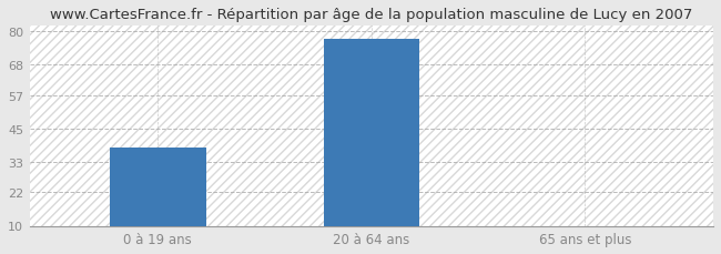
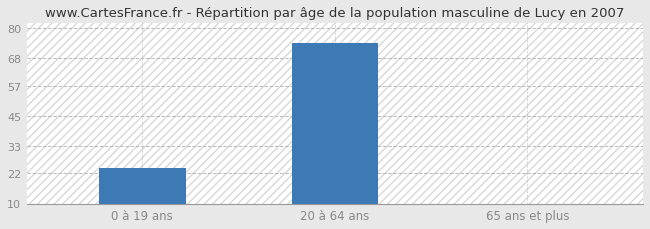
0 à 19 ans: 38 -> 24
20 à 64 ans: 77 -> 74
